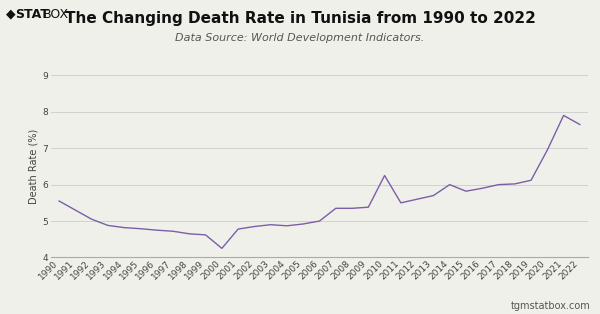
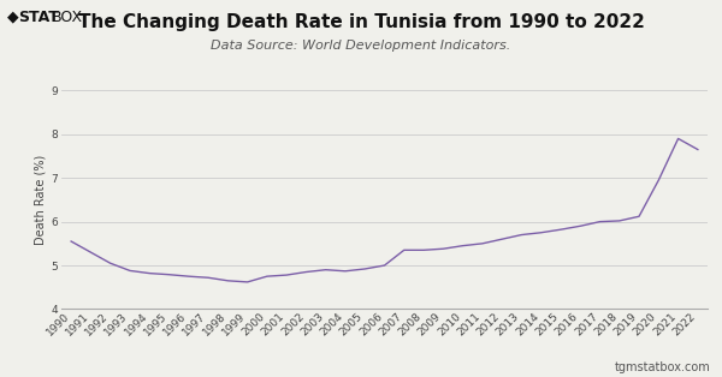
2000: 4.25 -> 4.75
2010: 6.25 -> 5.45
2014: 6.00 -> 5.75
